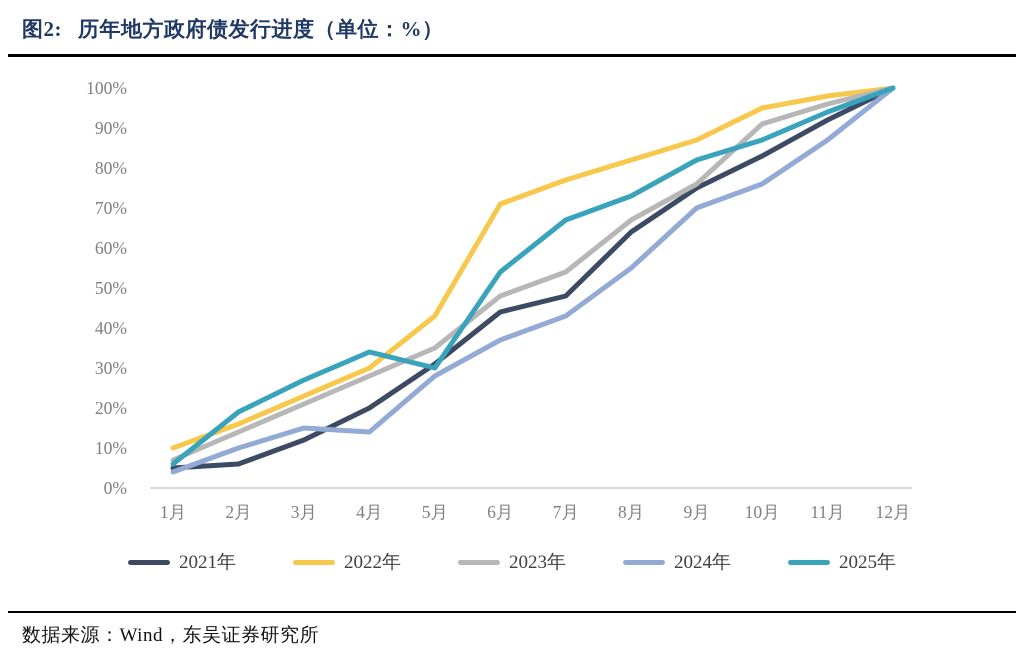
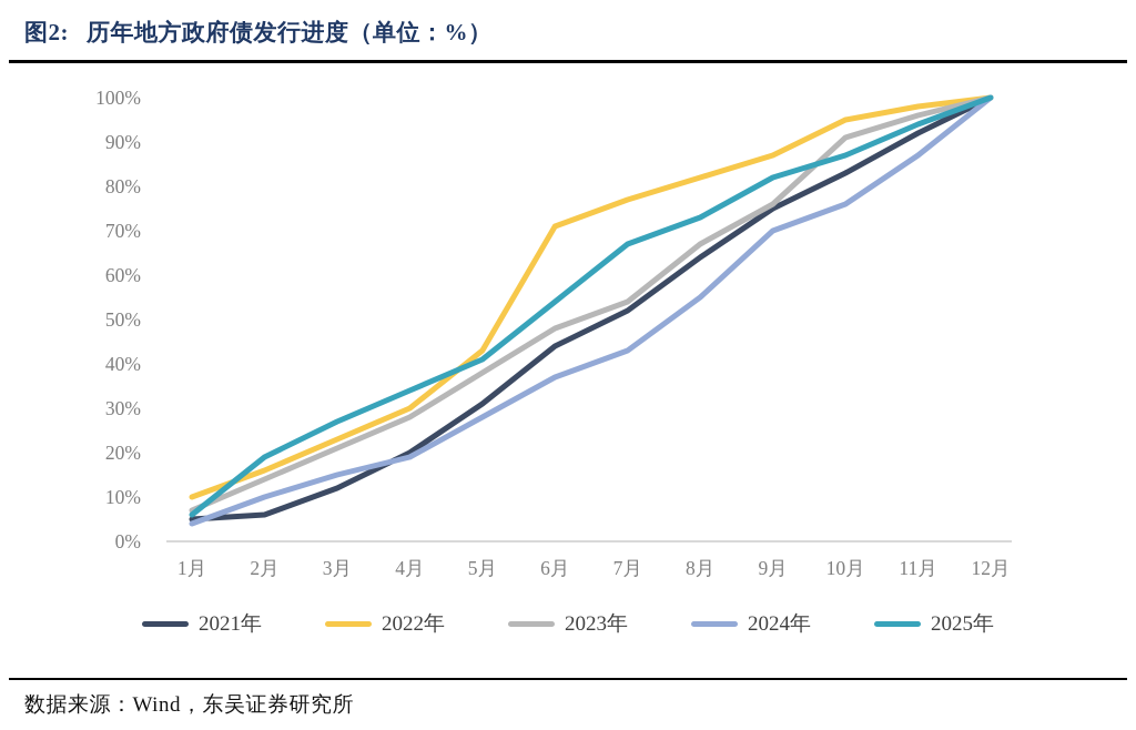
2024年/4月: 14% -> 19%
2023年/5月: 35% -> 38%
2025年/5月: 30% -> 41%
2021年/7月: 48% -> 52%
